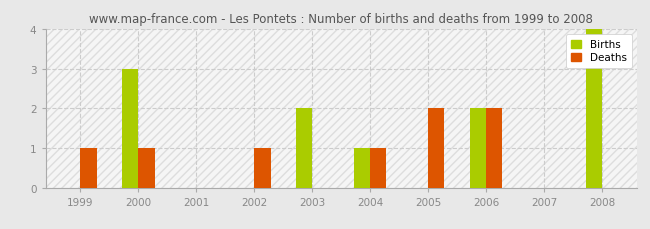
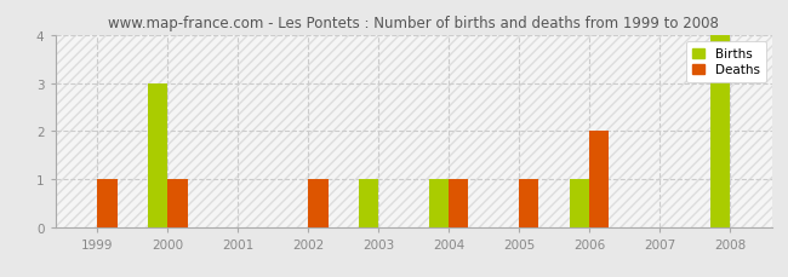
Births/2003: 2 -> 1
Deaths/2005: 2 -> 1
Births/2006: 2 -> 1
